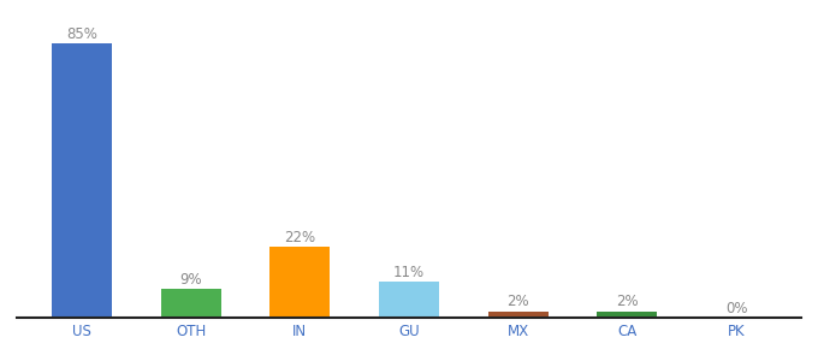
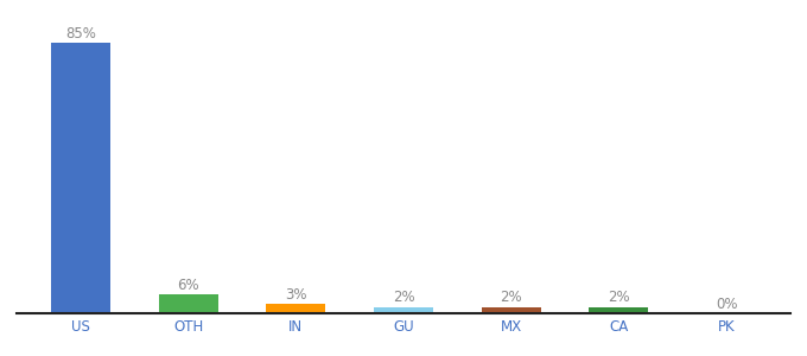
OTH: 9% -> 6%
IN: 22% -> 3%
GU: 11% -> 2%
